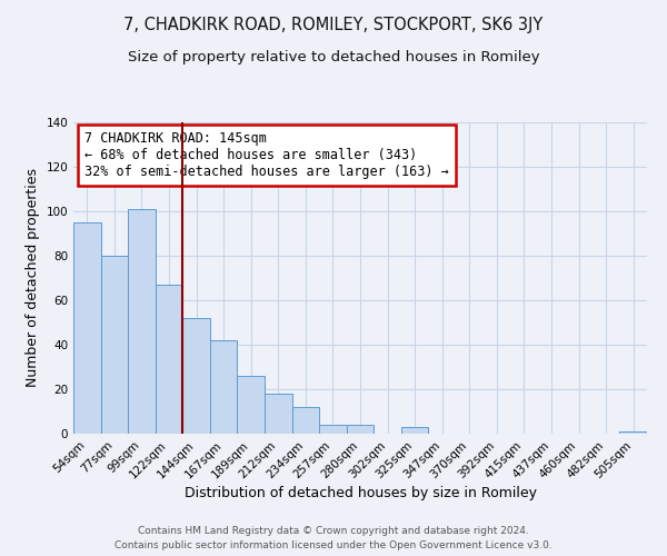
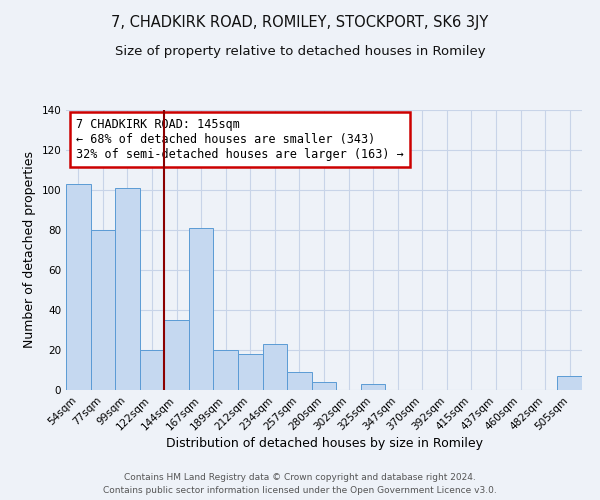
54sqm: 95 -> 103
122sqm: 67 -> 20
144sqm: 52 -> 35
167sqm: 42 -> 81
189sqm: 26 -> 20
234sqm: 12 -> 23
257sqm: 4 -> 9
505sqm: 1 -> 7
